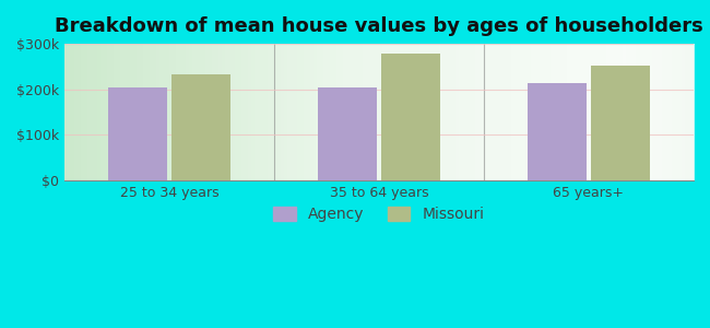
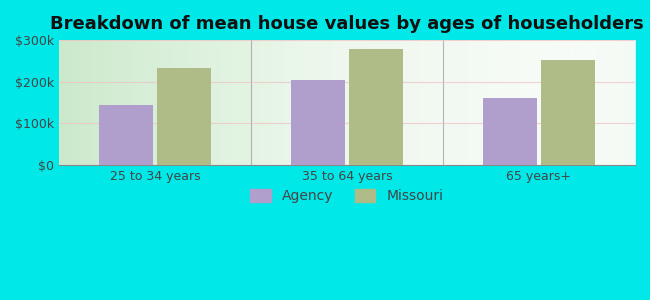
Agency/25 to 34 years: $205k -> $145k
Agency/65 years+: $213k -> $160k
